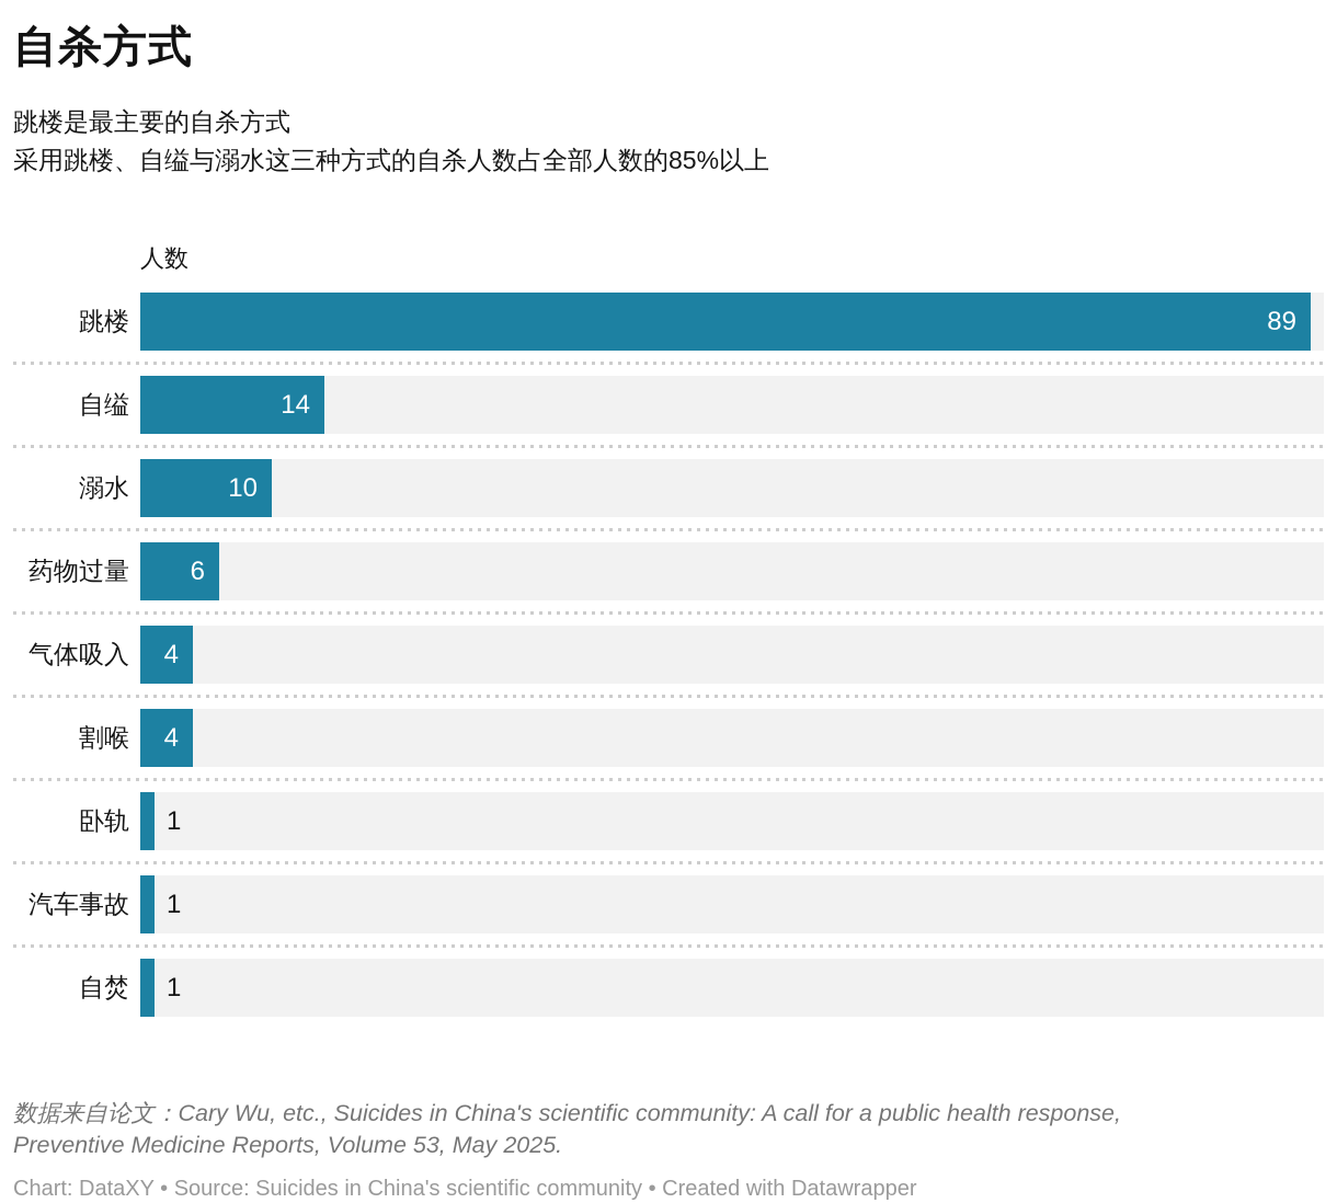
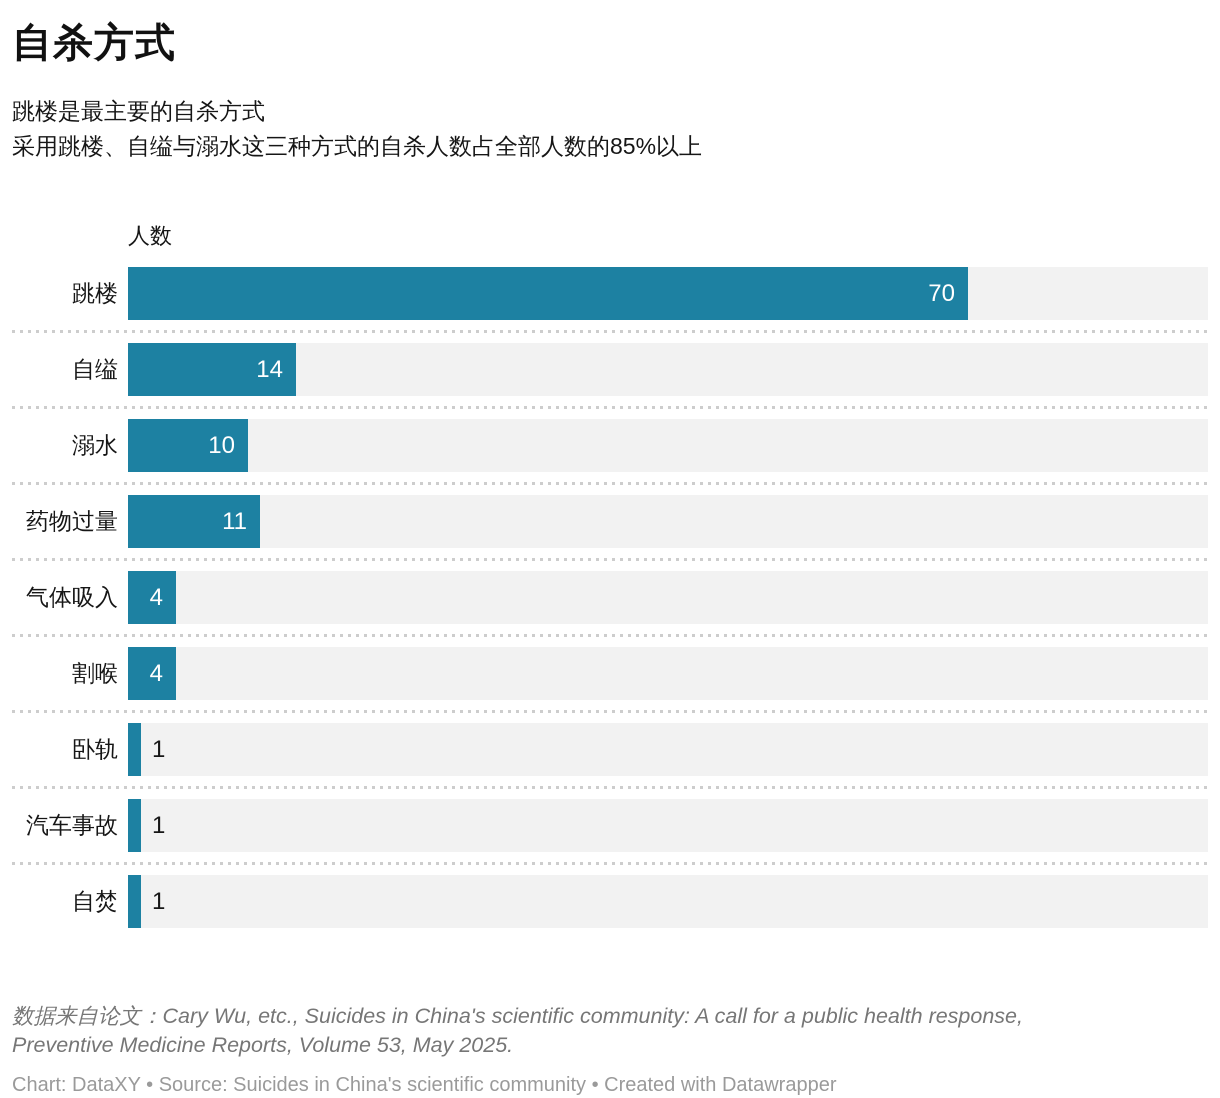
跳楼: 89 -> 70
药物过量: 6 -> 11
